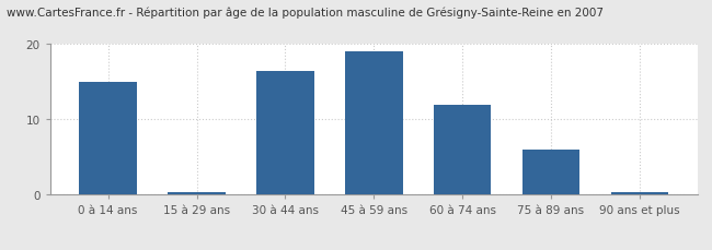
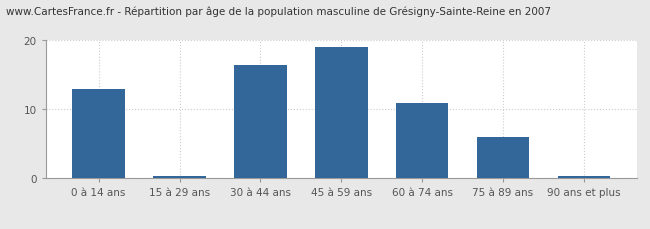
0 à 14 ans: 15.0 -> 13.0
60 à 74 ans: 12.0 -> 11.0
